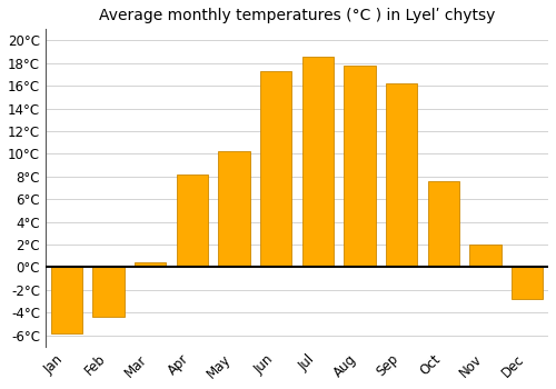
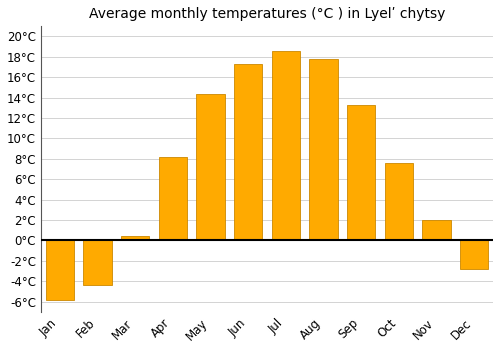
May: 10.2°C -> 14.4°C
Sep: 16.2°C -> 13.3°C
